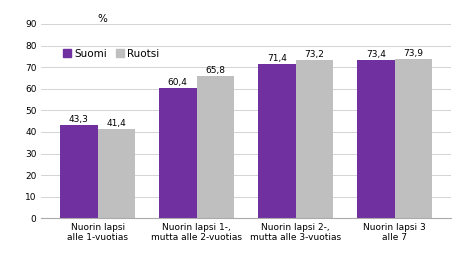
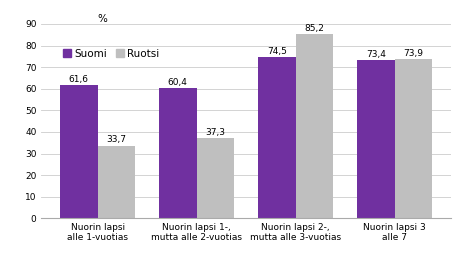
Suomi/Nuorin lapsi alle 1-vuotias: 43,3 -> 61,6
Ruotsi/Nuorin lapsi alle 1-vuotias: 41,4 -> 33,7
Ruotsi/Nuorin lapsi 1-, mutta alle 2-vuotias: 65,8 -> 37,3
Suomi/Nuorin lapsi 2-, mutta alle 3-vuotias: 71,4 -> 74,5
Ruotsi/Nuorin lapsi 2-, mutta alle 3-vuotias: 73,2 -> 85,2
